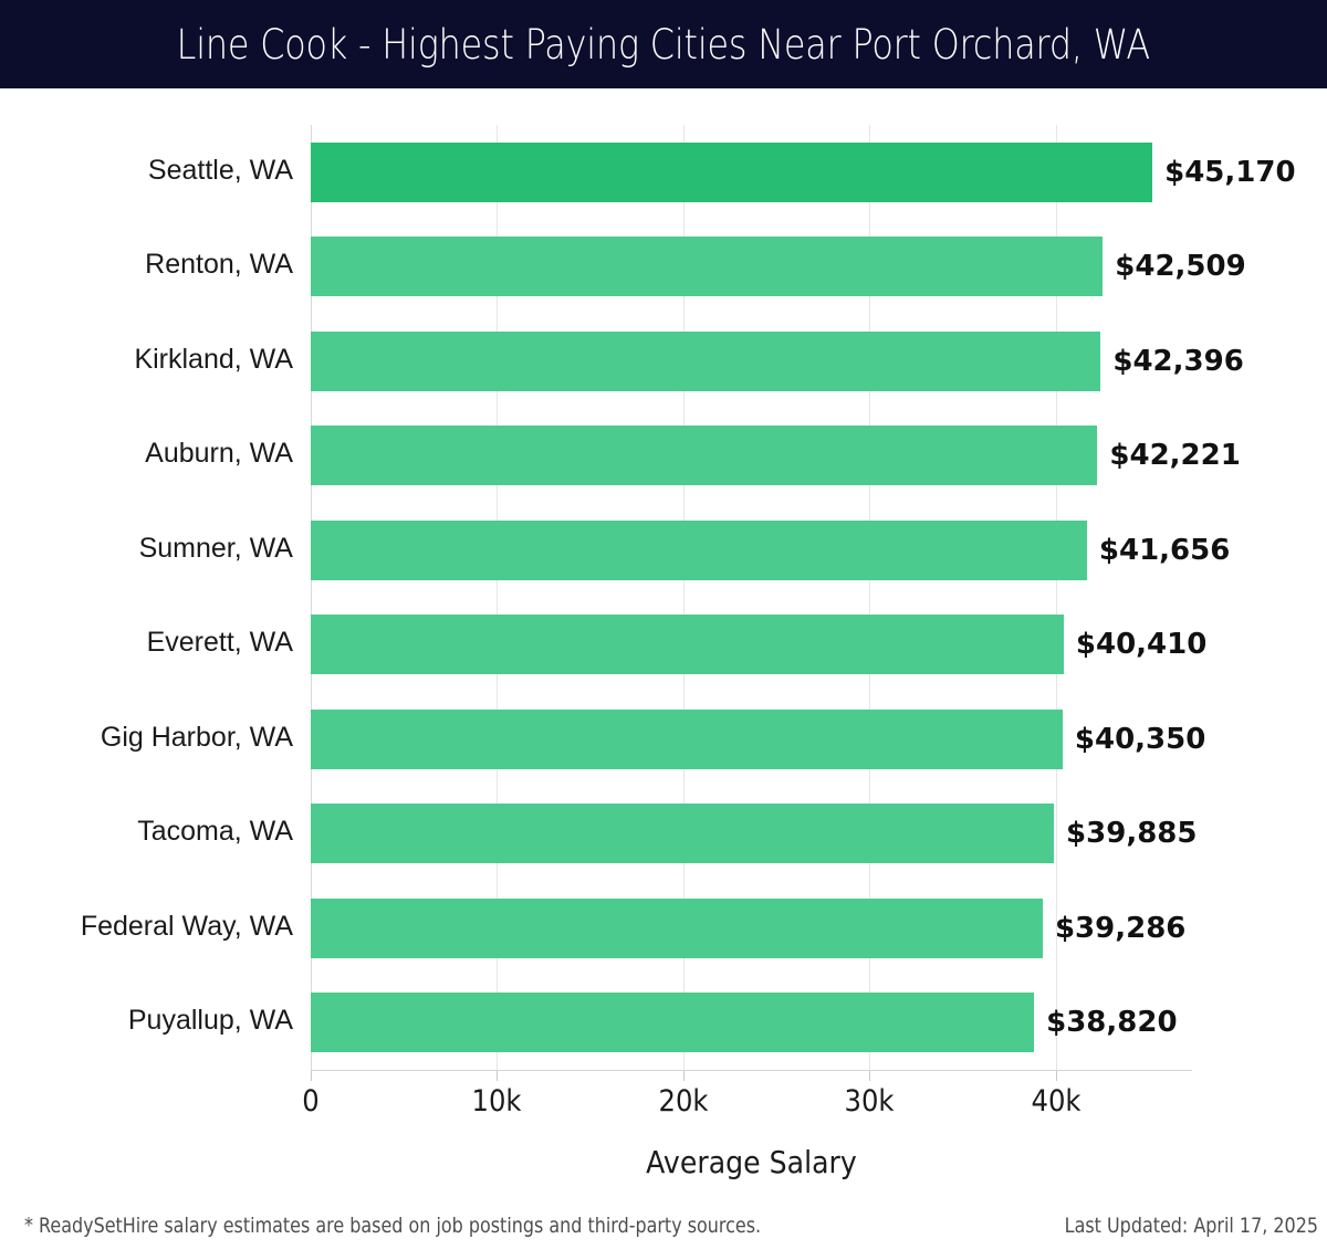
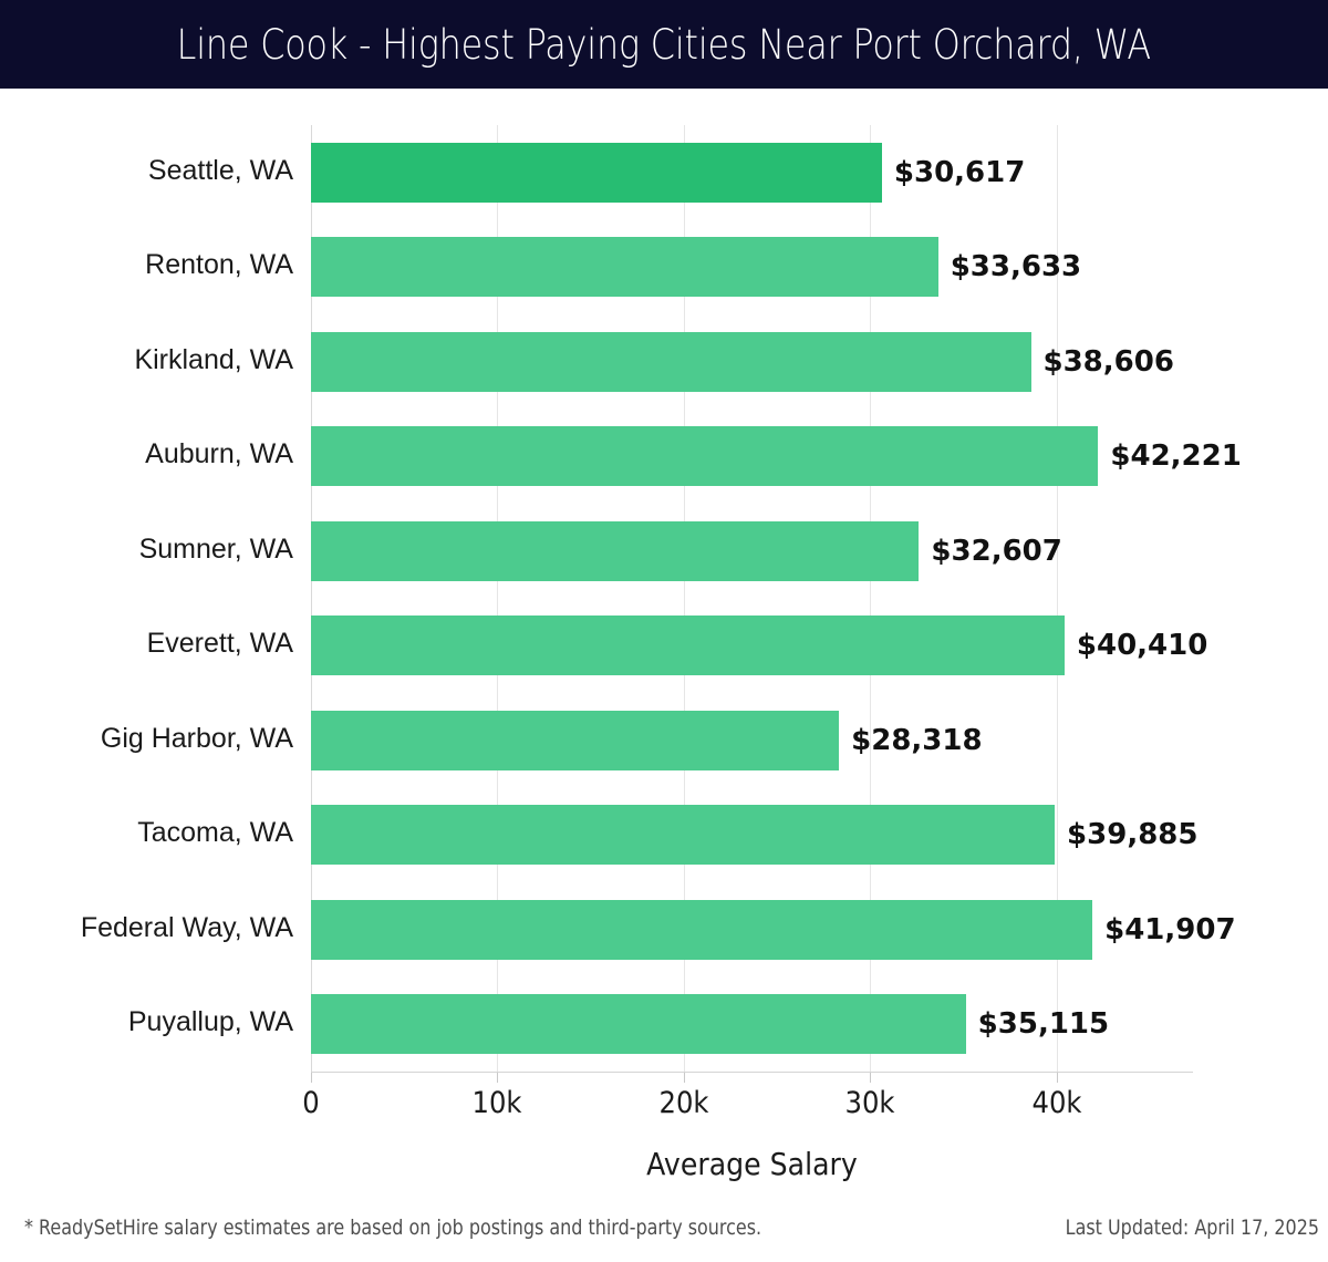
Seattle, WA: $45,170 -> $30,617
Renton, WA: $42,509 -> $33,633
Kirkland, WA: $42,396 -> $38,606
Sumner, WA: $41,656 -> $32,607
Gig Harbor, WA: $40,350 -> $28,318
Federal Way, WA: $39,286 -> $41,907
Puyallup, WA: $38,820 -> $35,115
